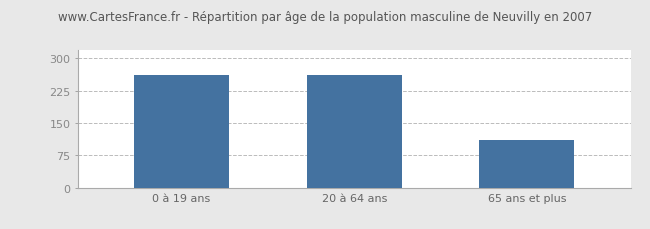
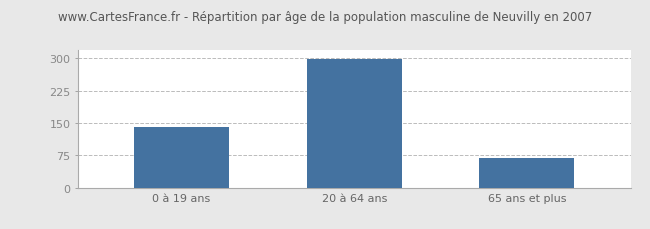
0 à 19 ans: 260 -> 140
20 à 64 ans: 260 -> 298
65 ans et plus: 110 -> 68
